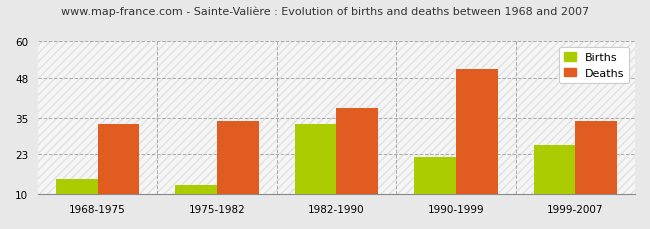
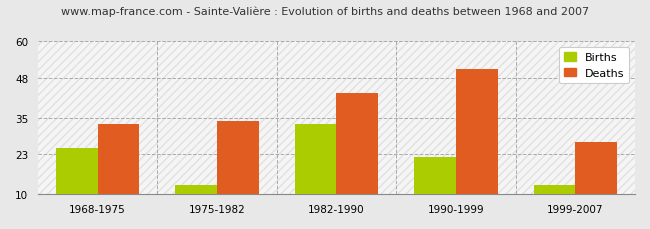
Births/1968-1975: 15 -> 25
Deaths/1982-1990: 38 -> 43
Births/1999-2007: 26 -> 13
Deaths/1999-2007: 34 -> 27
